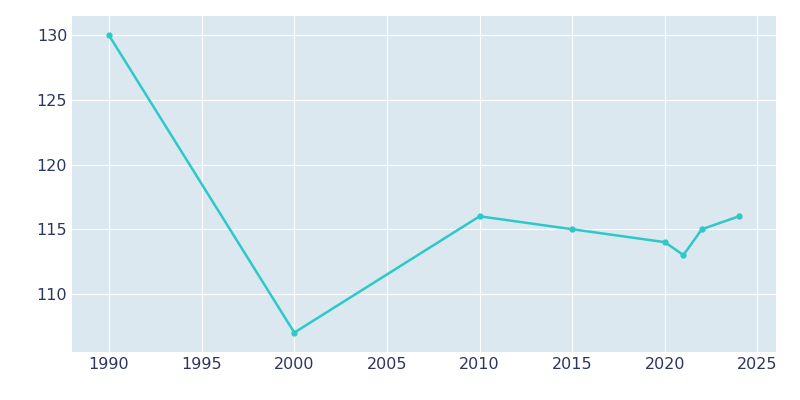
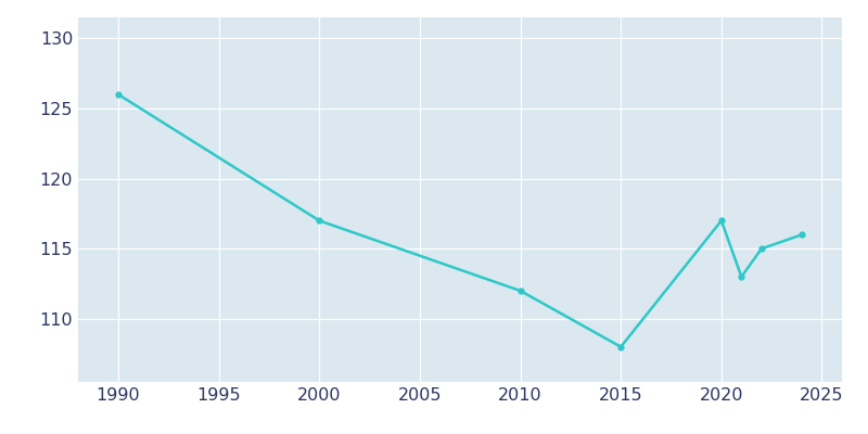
1990: 130 -> 126
2000: 107 -> 117
2010: 116 -> 112
2015: 115 -> 108
2020: 114 -> 117
